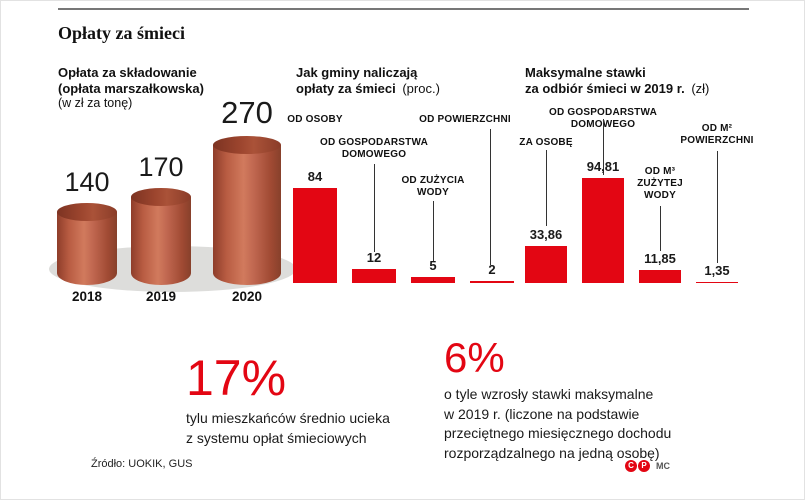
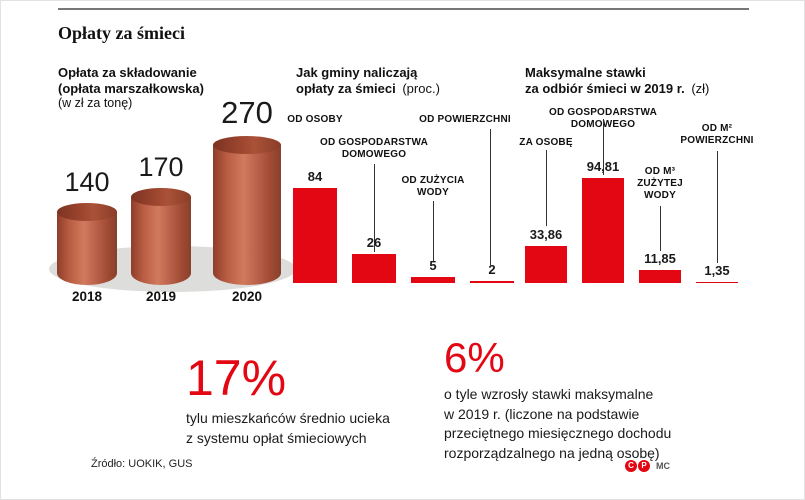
Jak gminy naliczają opłaty za śmieci (proc.)/OD GOSPODARSTWA DOMOWEGO: 12 -> 26
